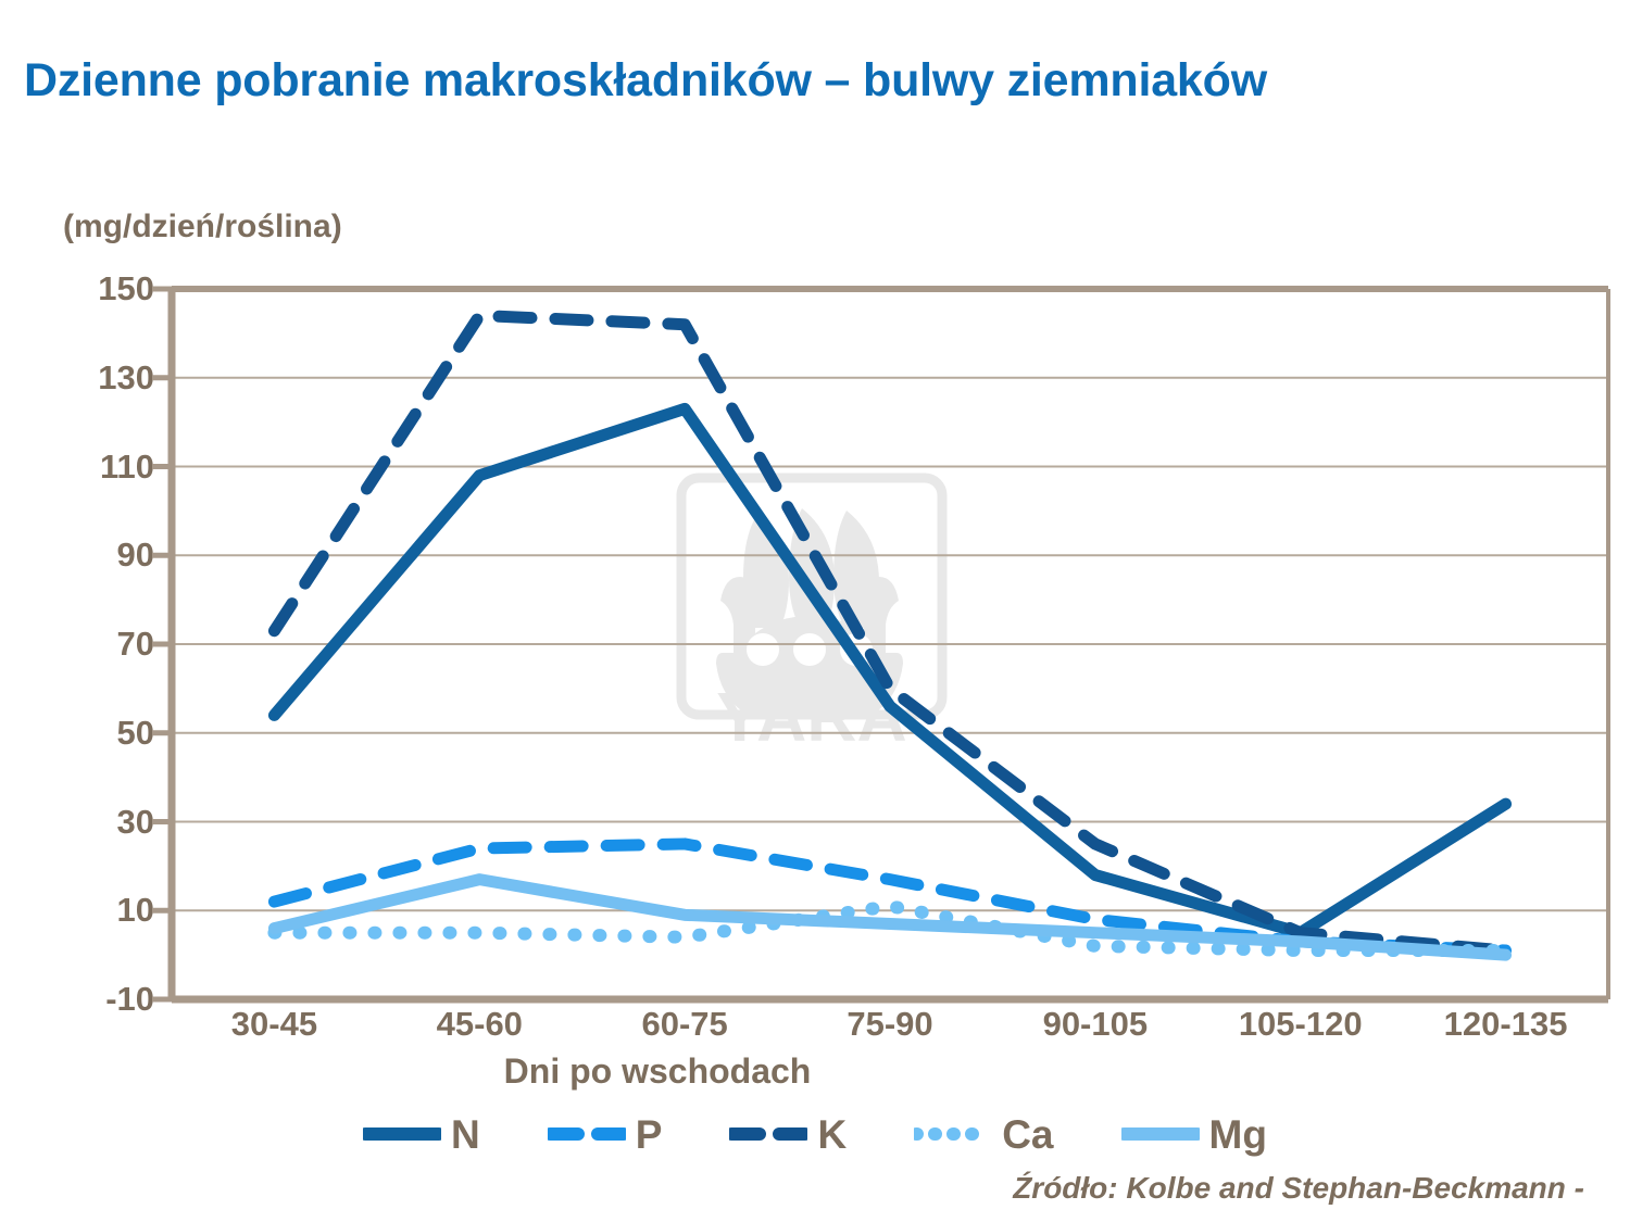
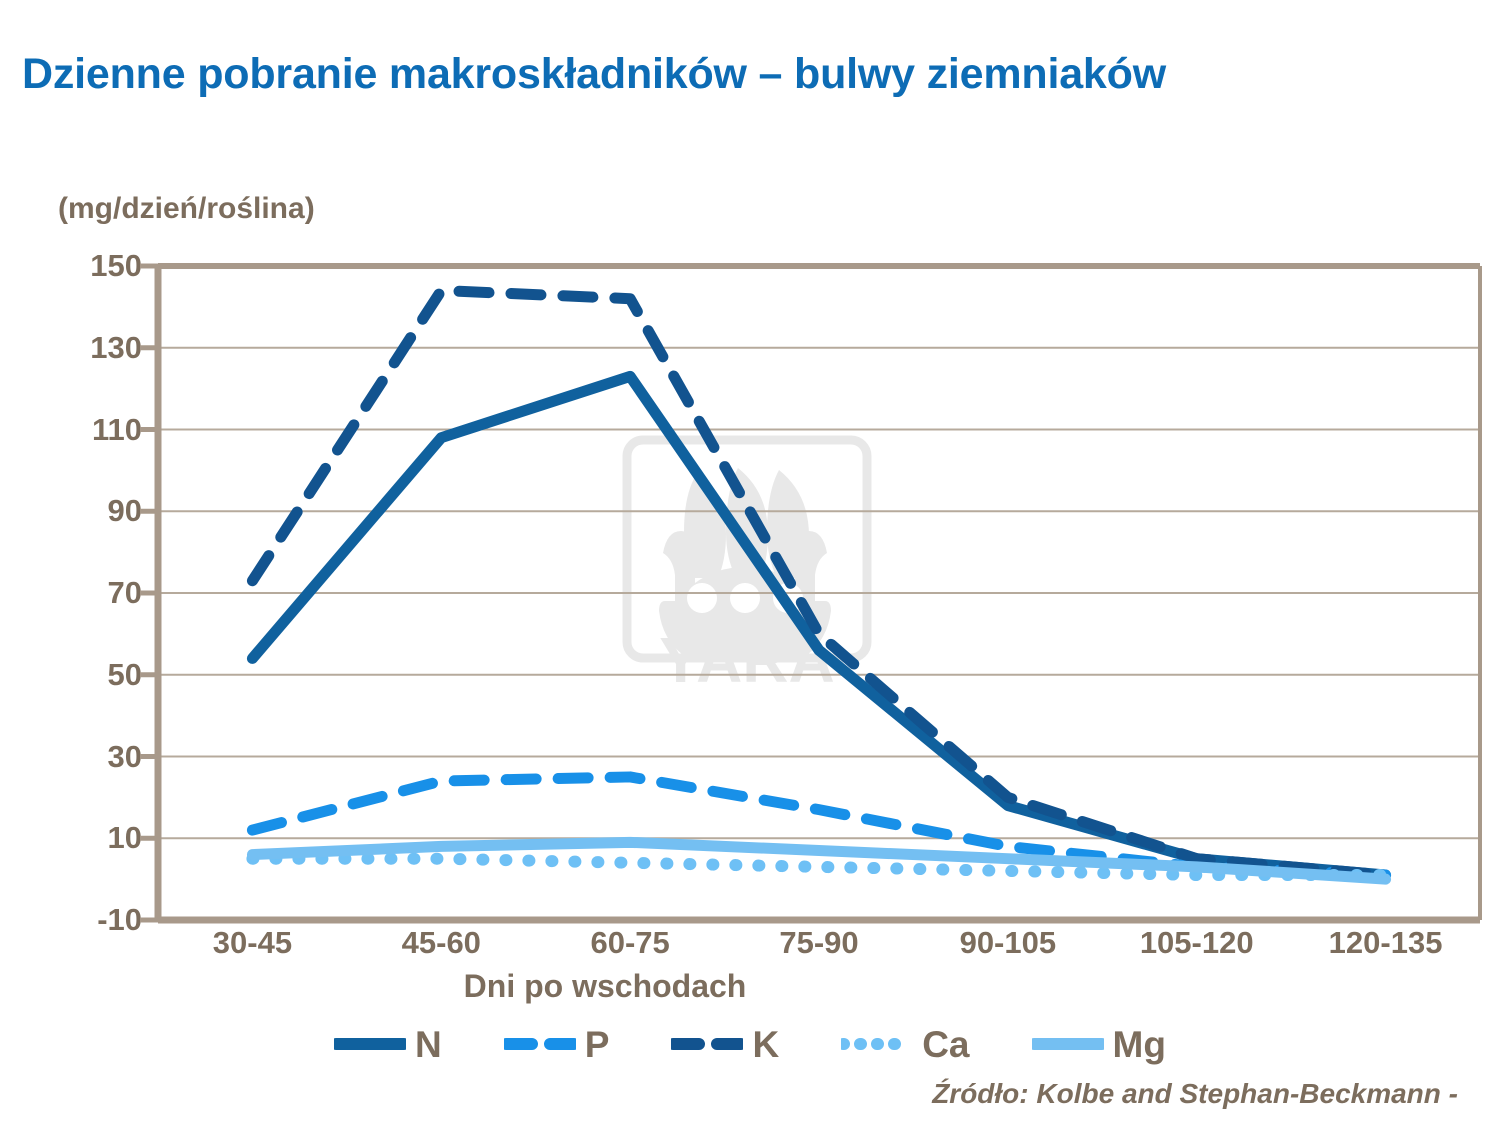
Mg/45-60: 17 -> 8
Ca/75-90: 11 -> 3
K/90-105: 25 -> 20
N/120-135: 34 -> 1
